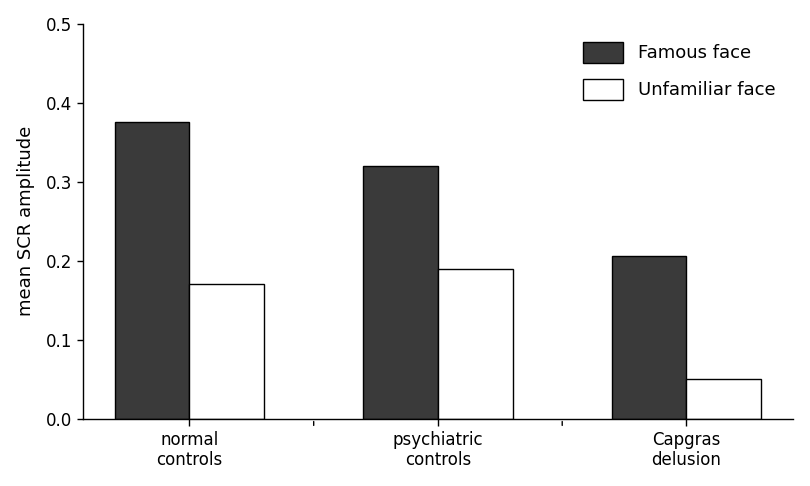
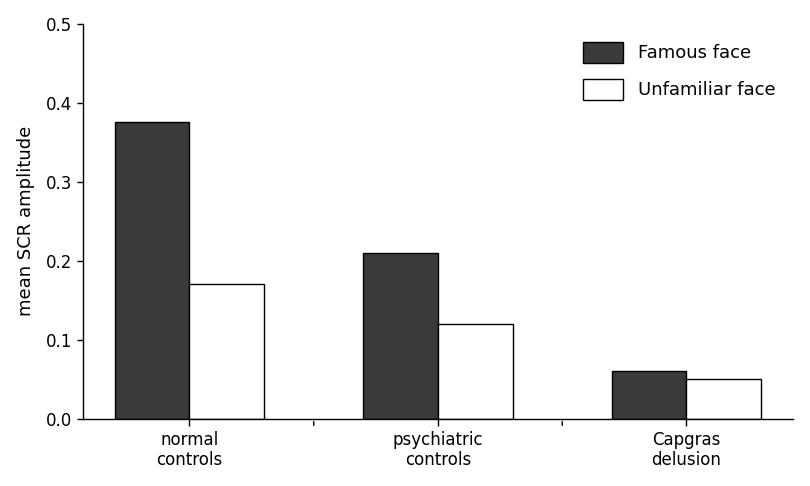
Famous face/psychiatric controls: 0.320 -> 0.210
Unfamiliar face/psychiatric controls: 0.19 -> 0.12
Famous face/Capgras delusion: 0.206 -> 0.060
